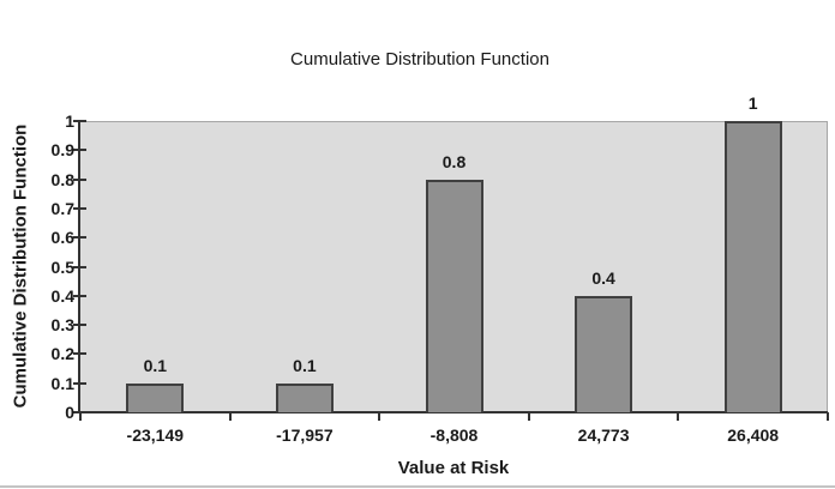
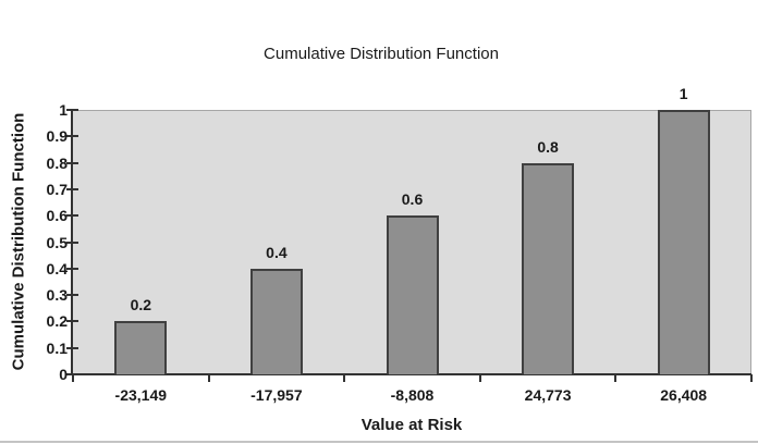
-23,149: 0.1 -> 0.2
-17,957: 0.1 -> 0.4
-8,808: 0.8 -> 0.6
24,773: 0.4 -> 0.8
